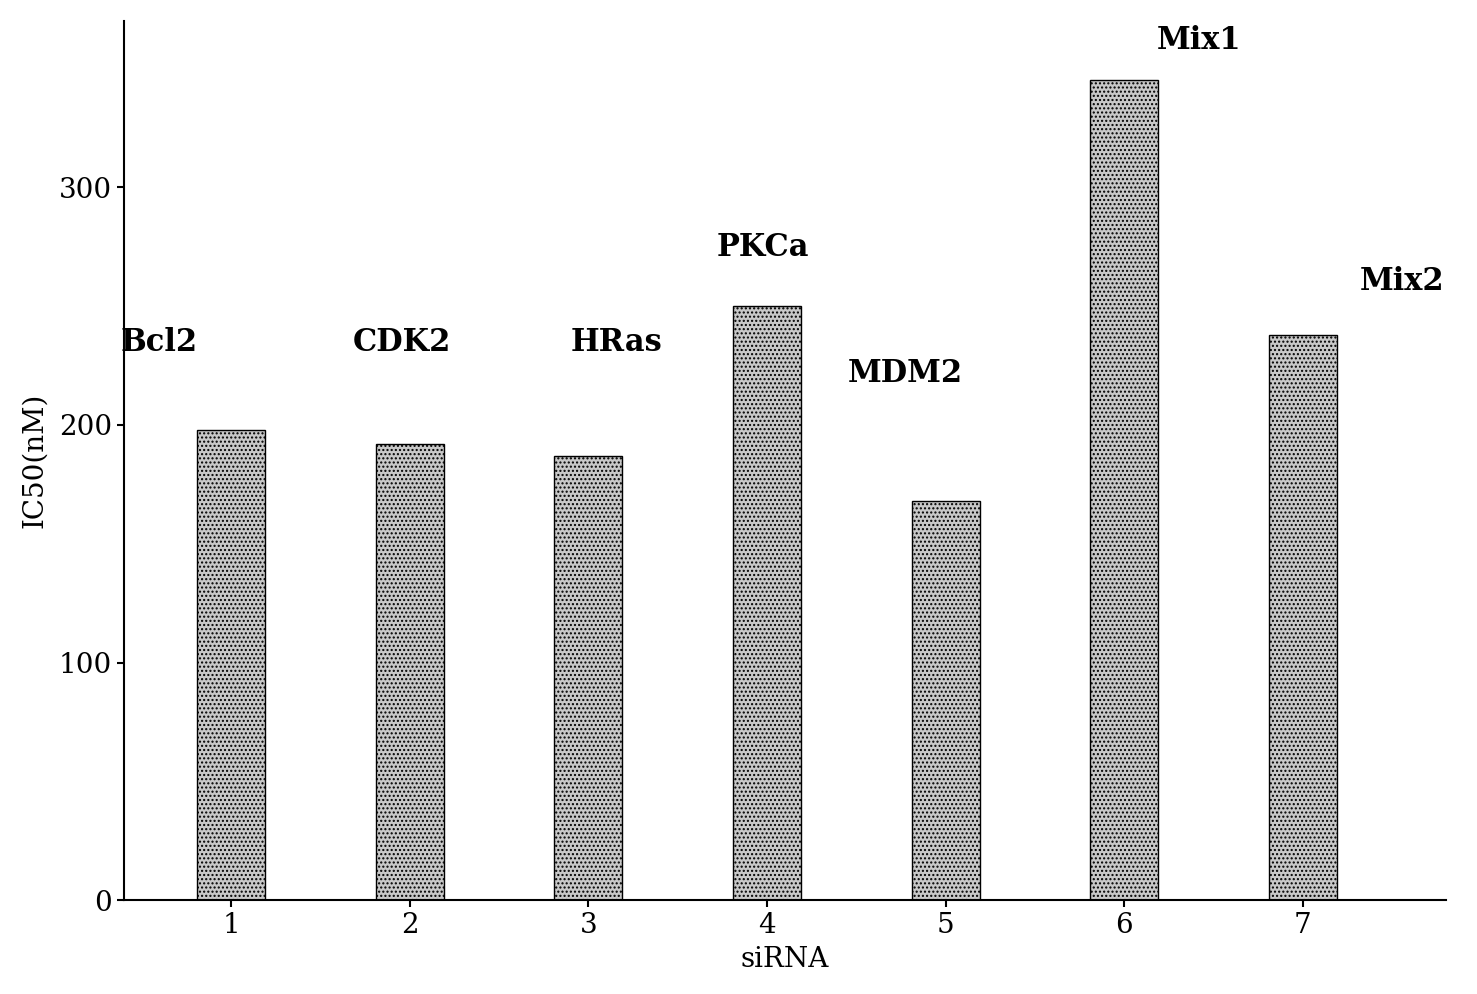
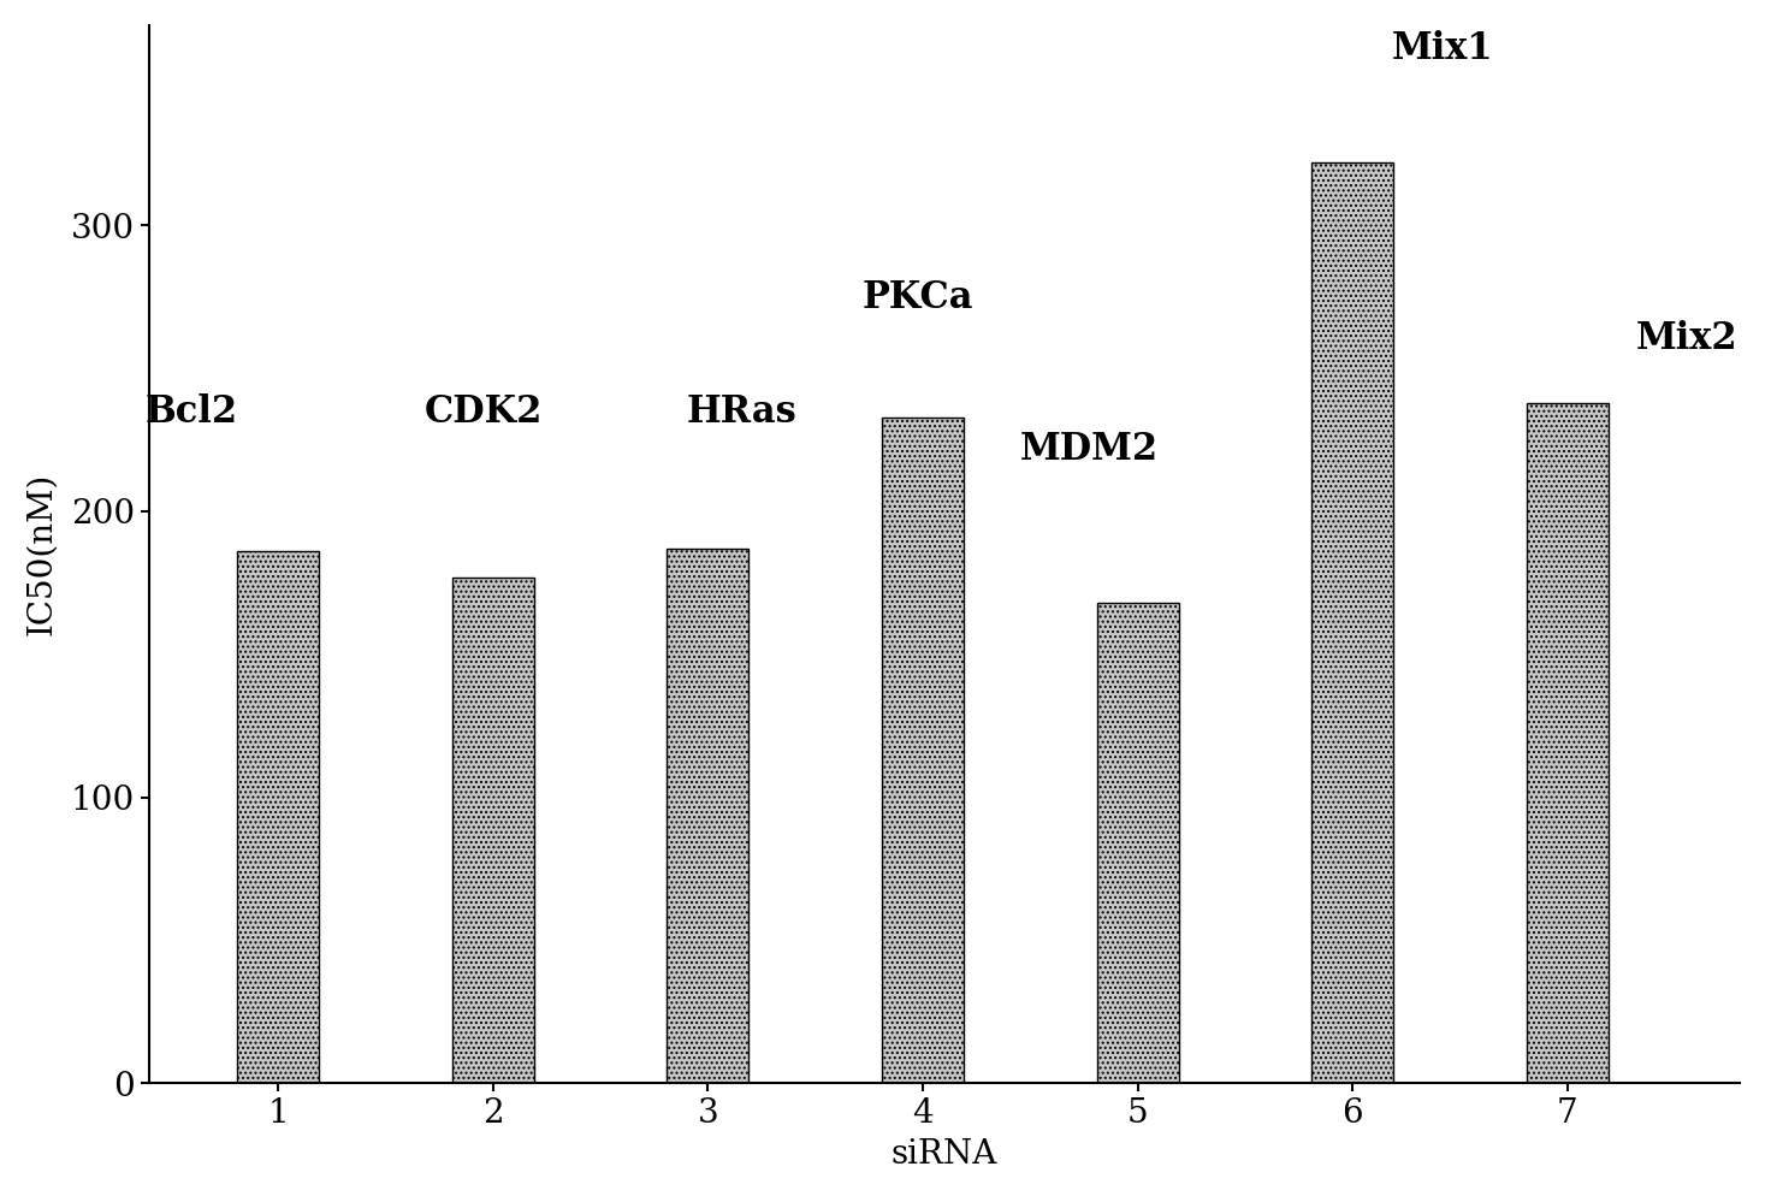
1: 198 -> 186
2: 192 -> 177
4: 250 -> 233
6: 345 -> 322
